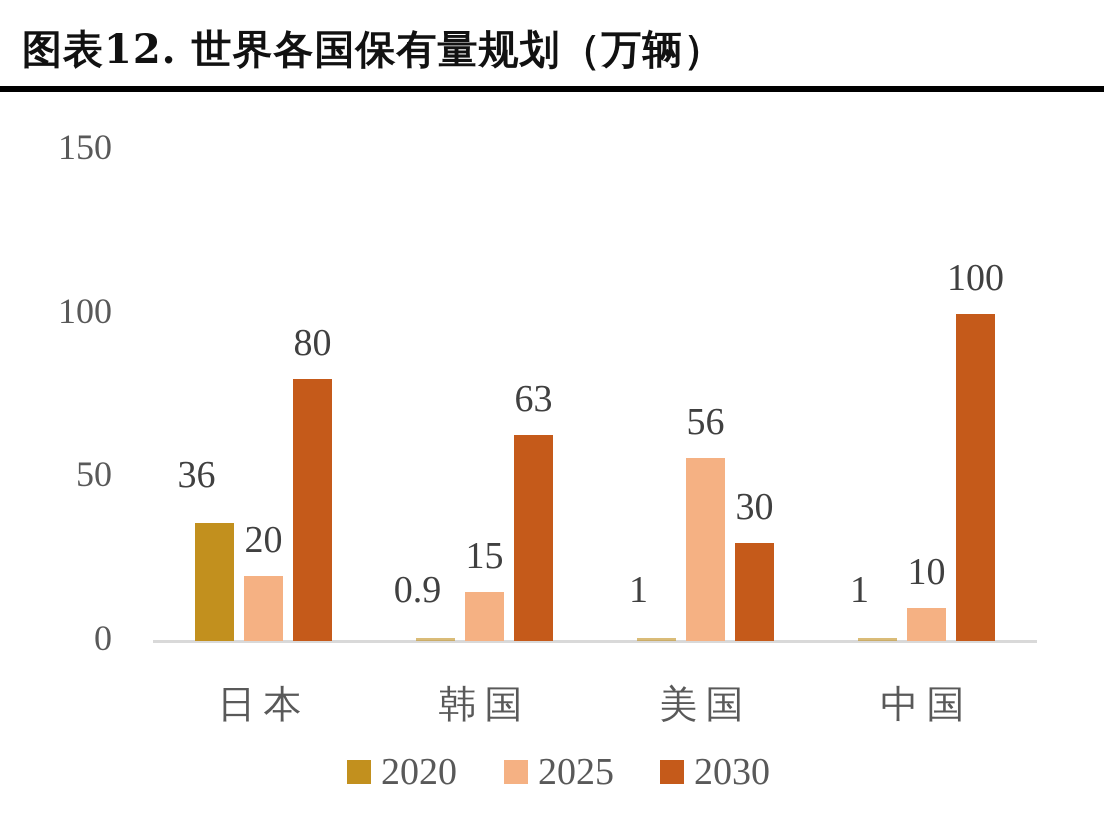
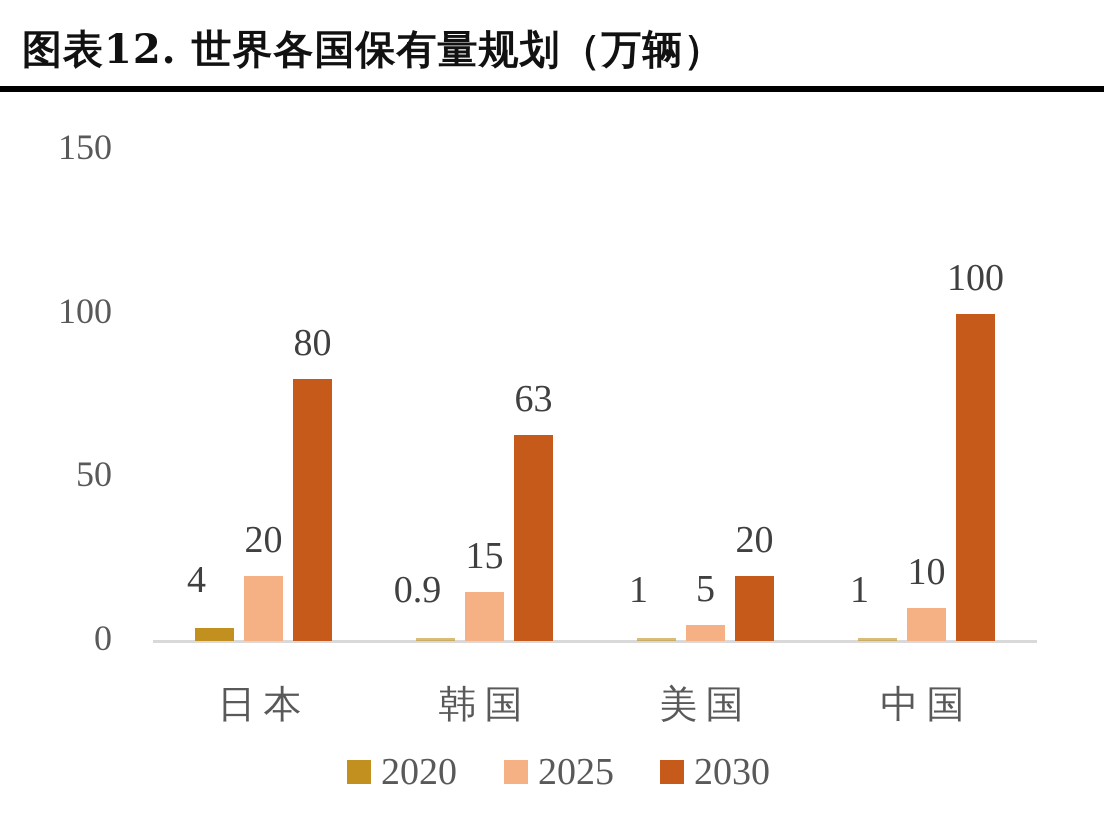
2020/日本: 36 -> 4
2025/美国: 56 -> 5
2030/美国: 30 -> 20
